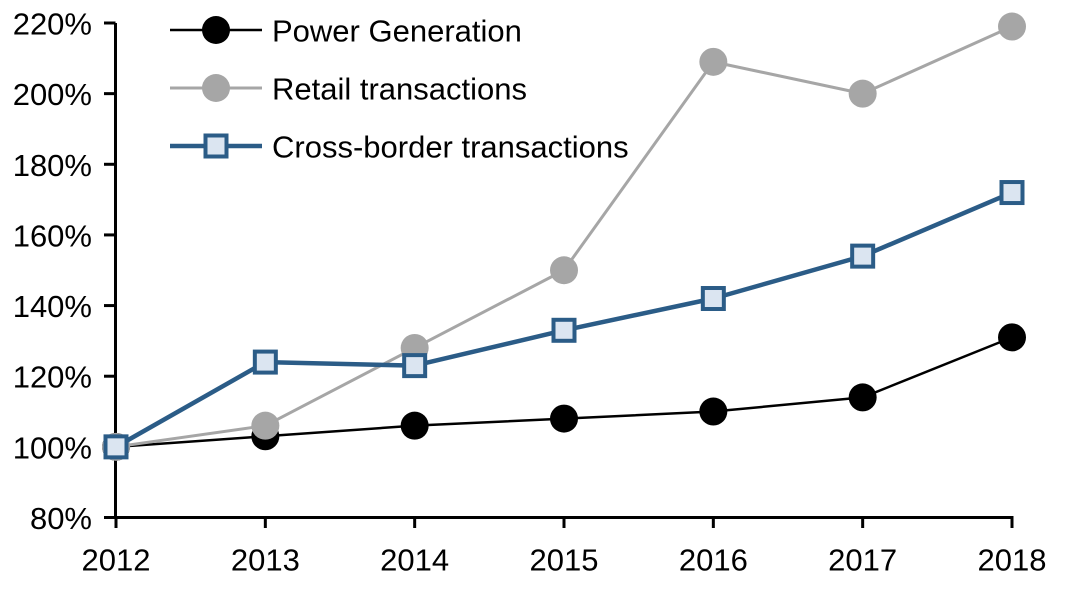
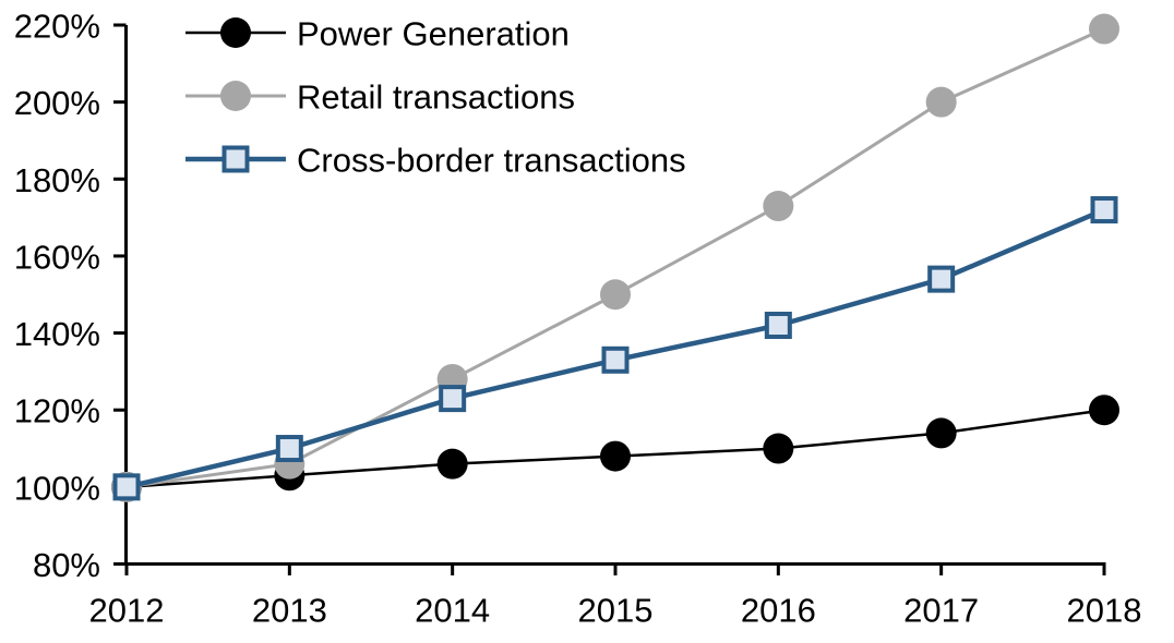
Cross-border transactions/2013: 124% -> 110%
Retail transactions/2016: 209% -> 173%
Power Generation/2018: 131% -> 120%
